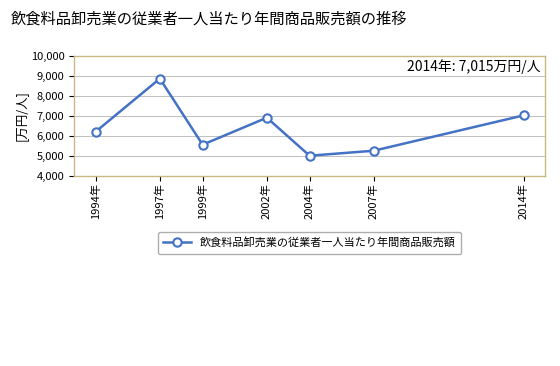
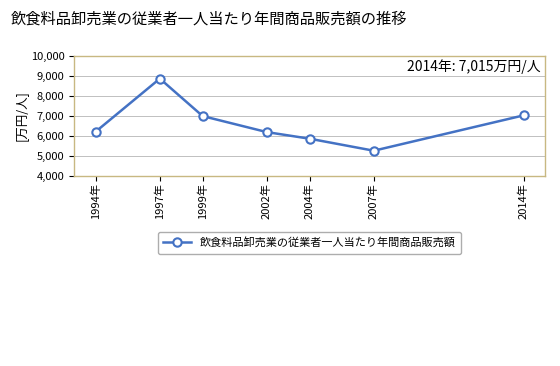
1999年: 5,550 -> 6,980
2002年: 6,900 -> 6,180
2004年: 5,000 -> 5,850
